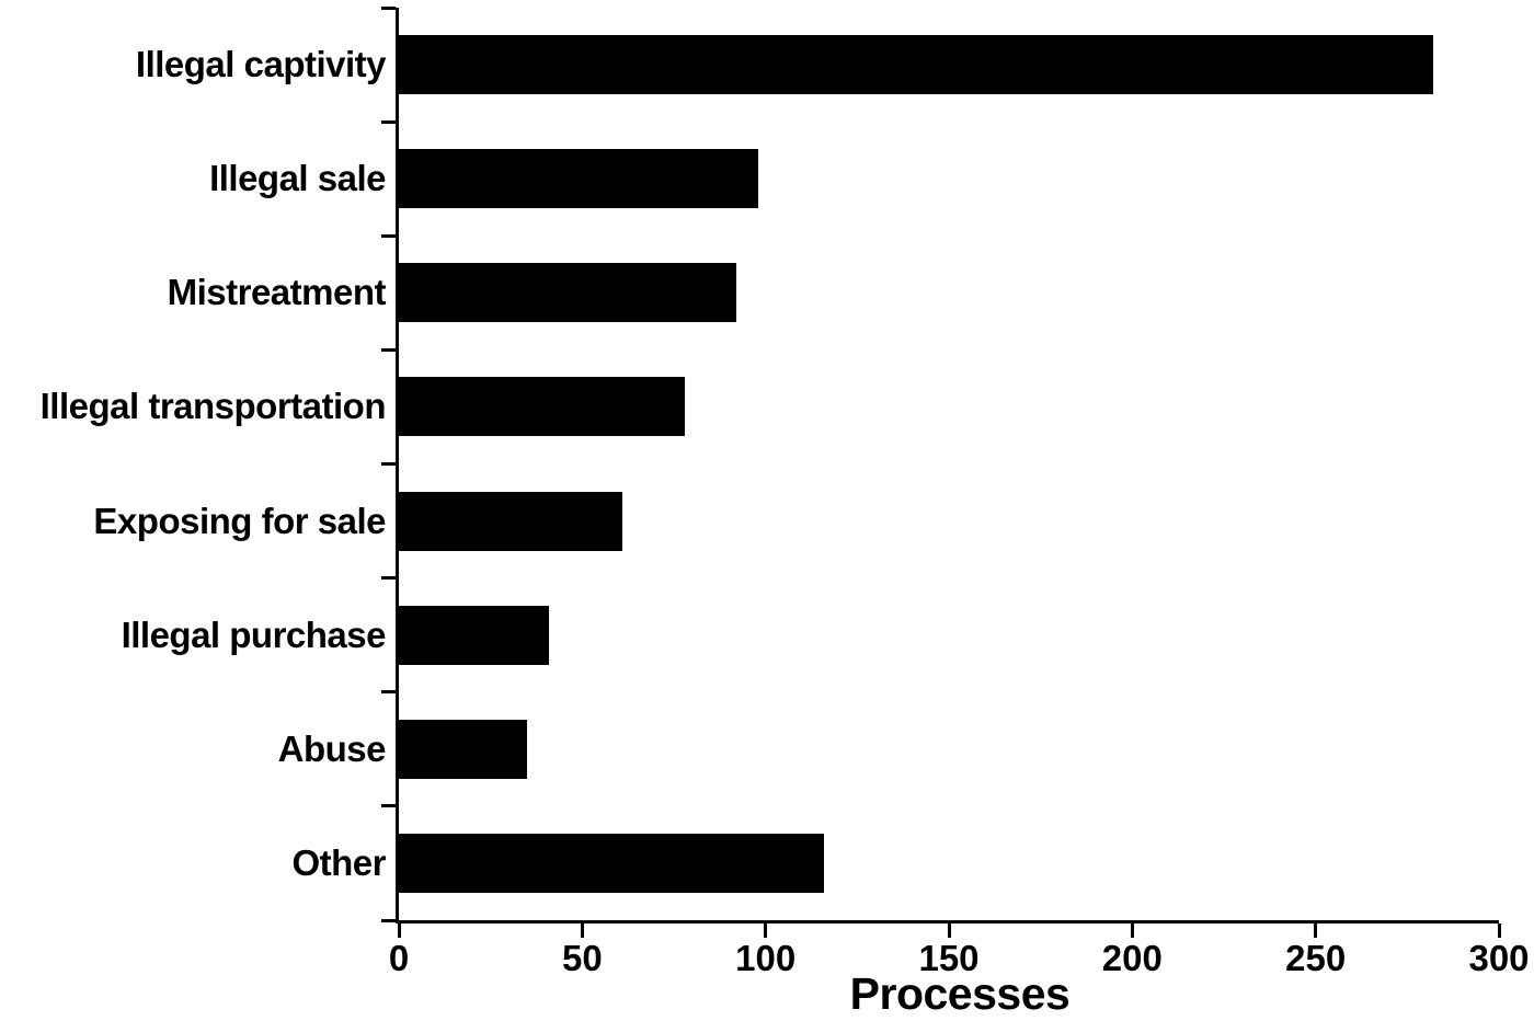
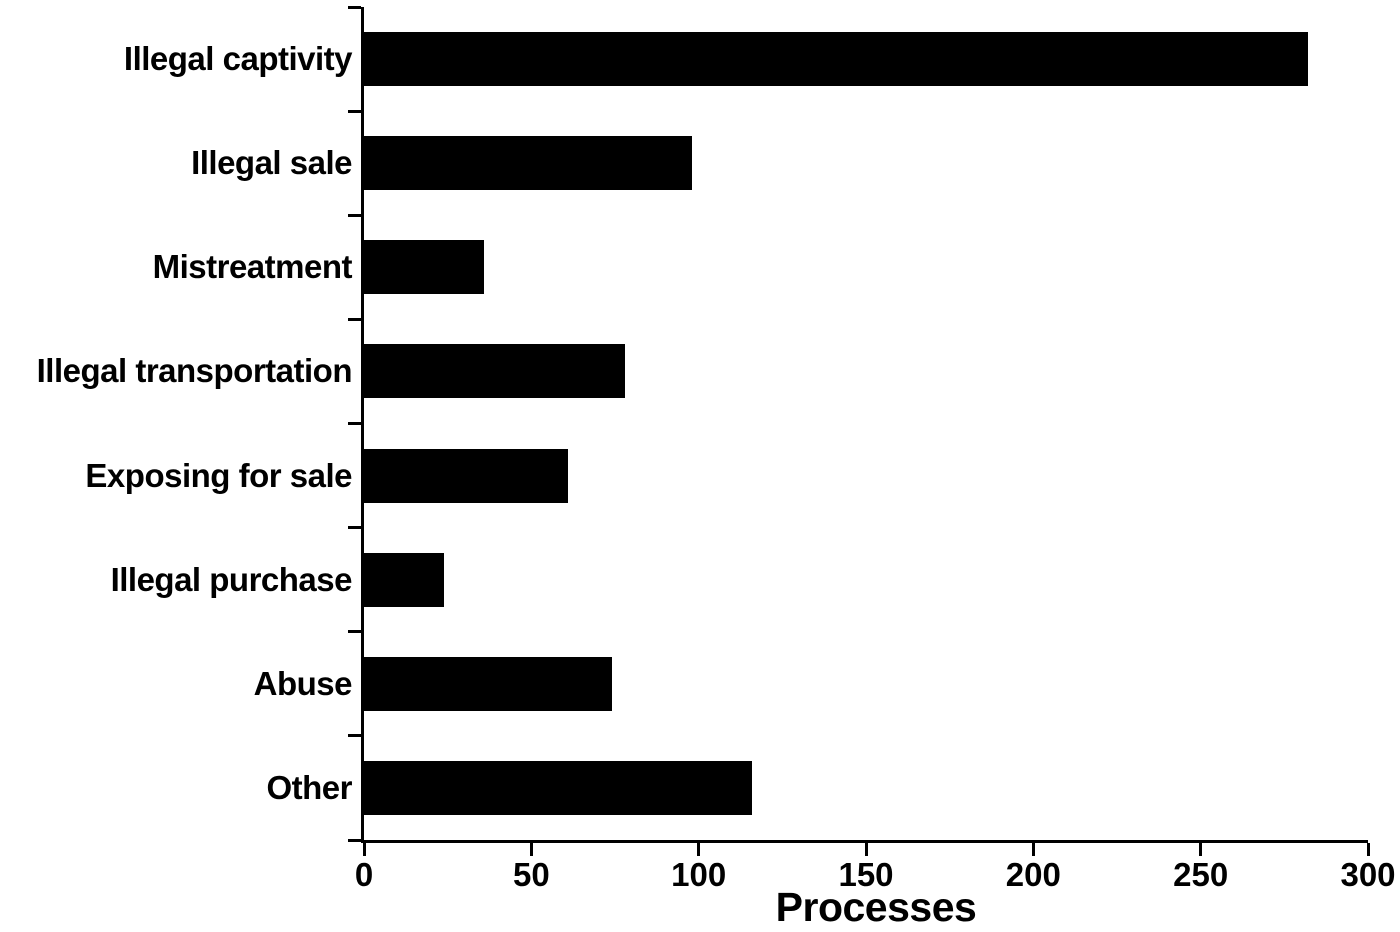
Mistreatment: 92 -> 36
Illegal purchase: 41 -> 24
Abuse: 35 -> 74
